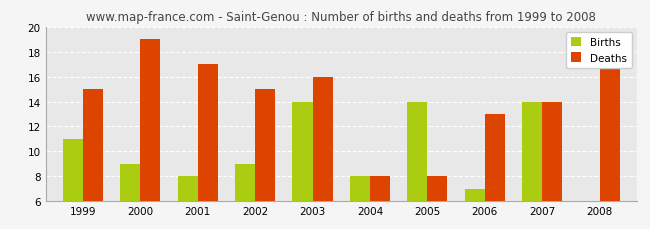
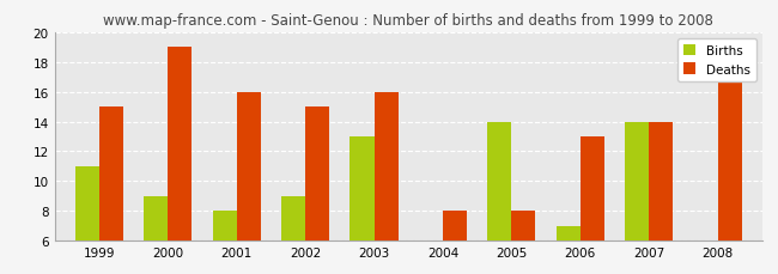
Deaths/2001: 17 -> 16
Births/2003: 14 -> 13
Births/2004: 8 -> 6
